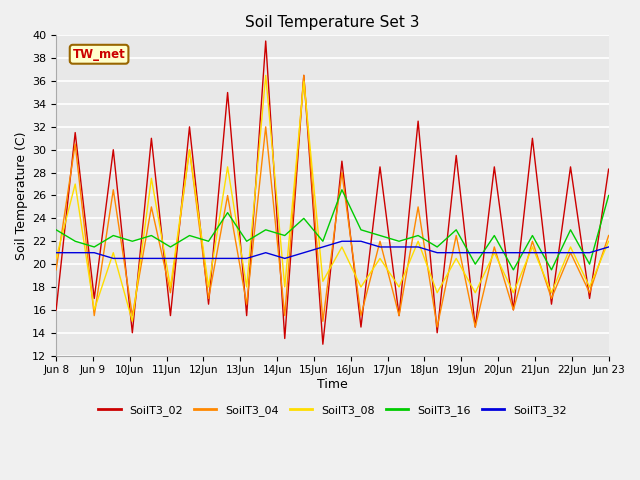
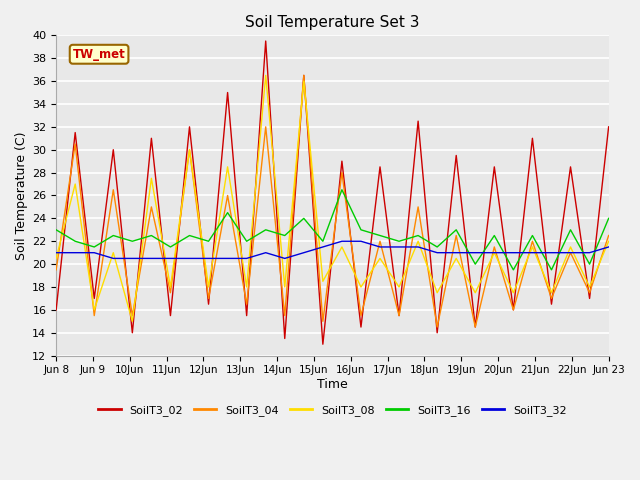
SoilT3_02/Jun 23: 28.3 -> 32.0
SoilT3_16/Jun 23: 26.0 -> 24.0
